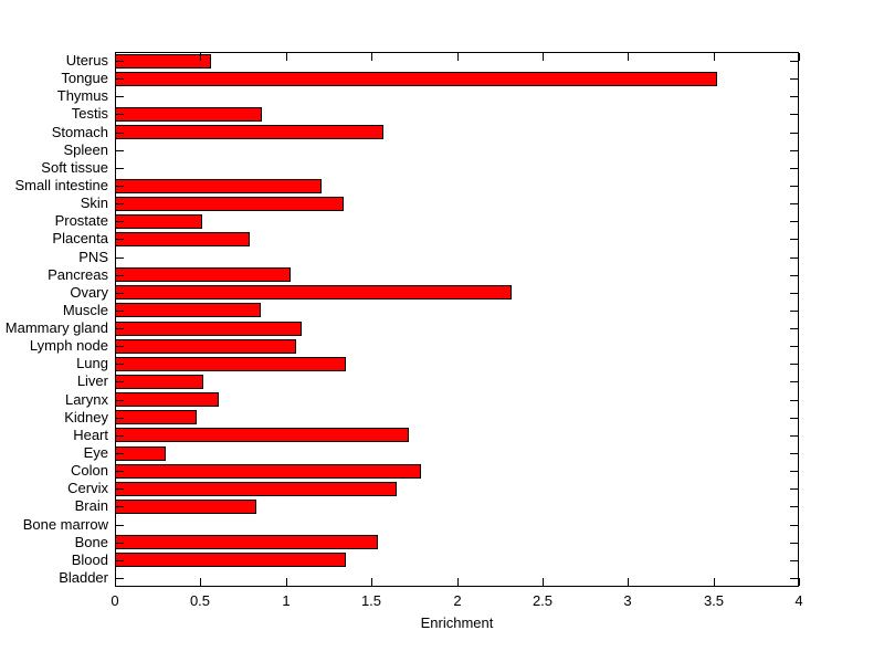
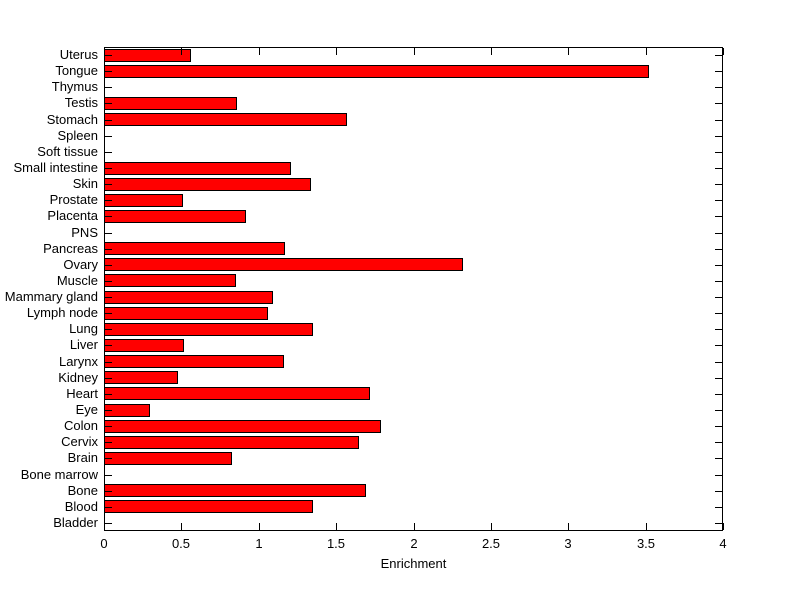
Placenta: 0.79 -> 0.92
Pancreas: 1.03 -> 1.17
Larynx: 0.61 -> 1.16
Bone: 1.54 -> 1.69
